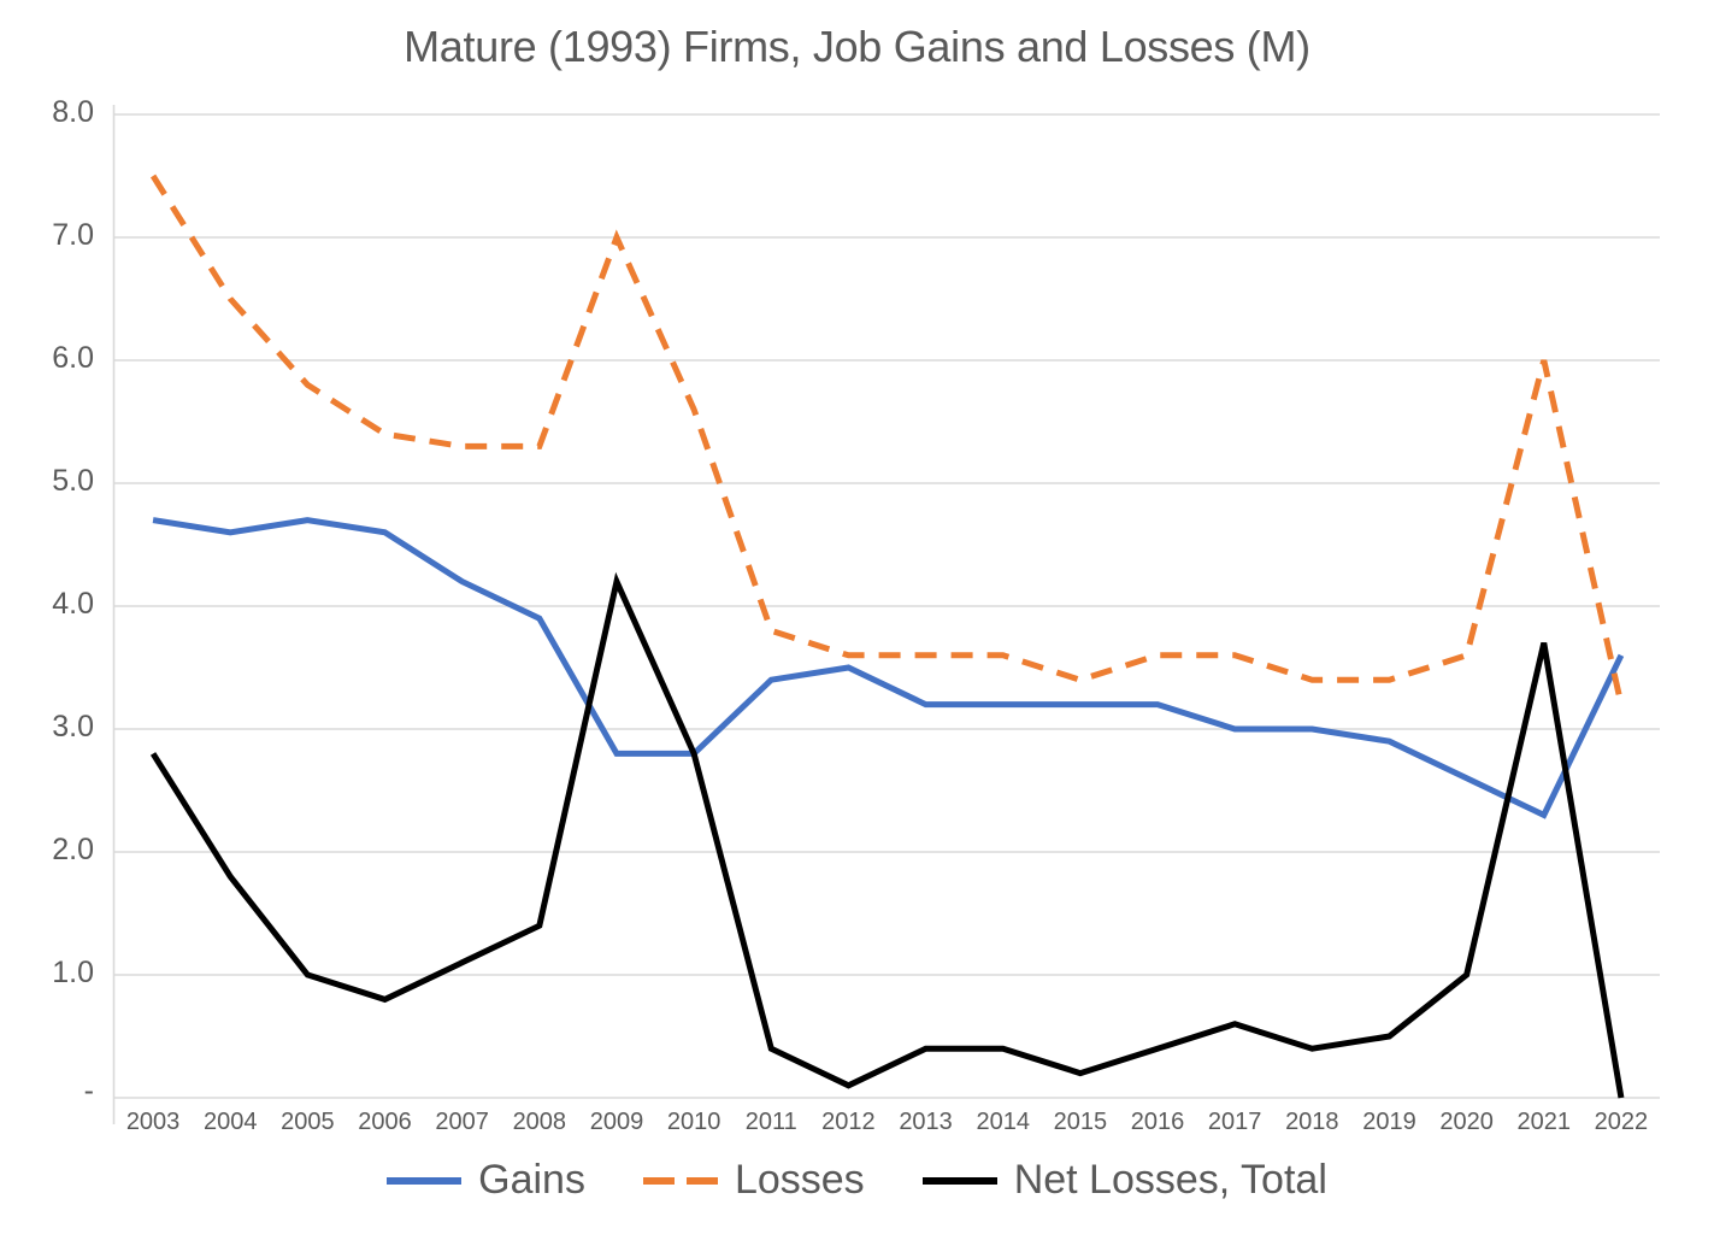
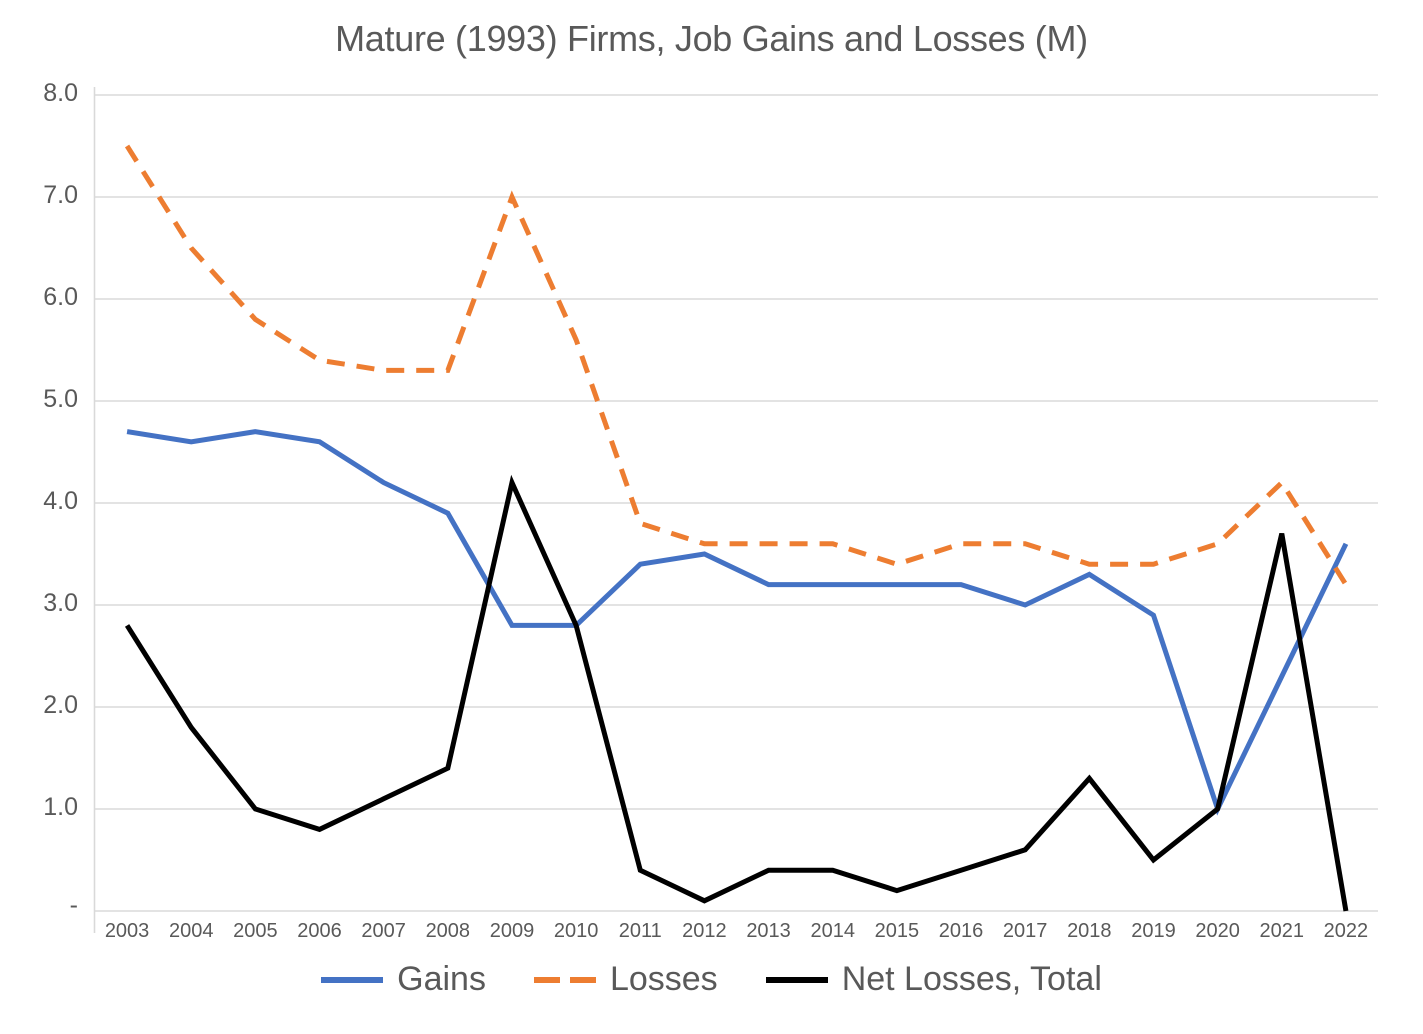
Gains/2018: 3.0 -> 3.3
Net Losses, Total/2018: 0.4 -> 1.3
Gains/2020: 2.6 -> 1.0
Losses/2021: 6.0 -> 4.2
